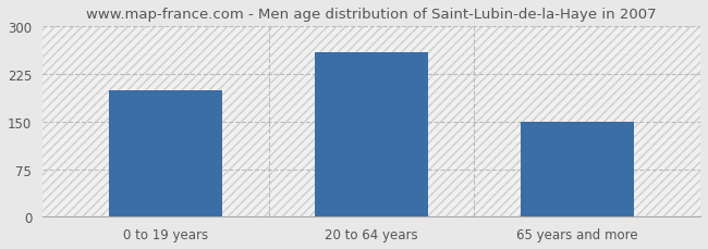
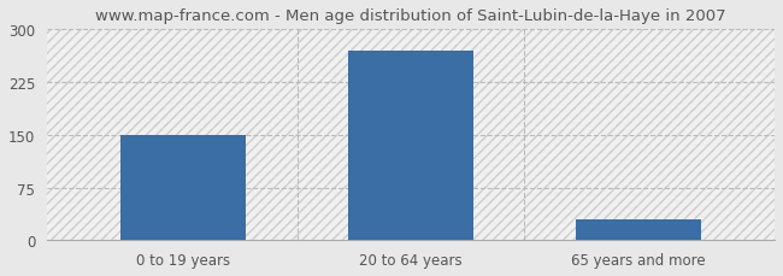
0 to 19 years: 200 -> 150
20 to 64 years: 260 -> 270
65 years and more: 150 -> 30
